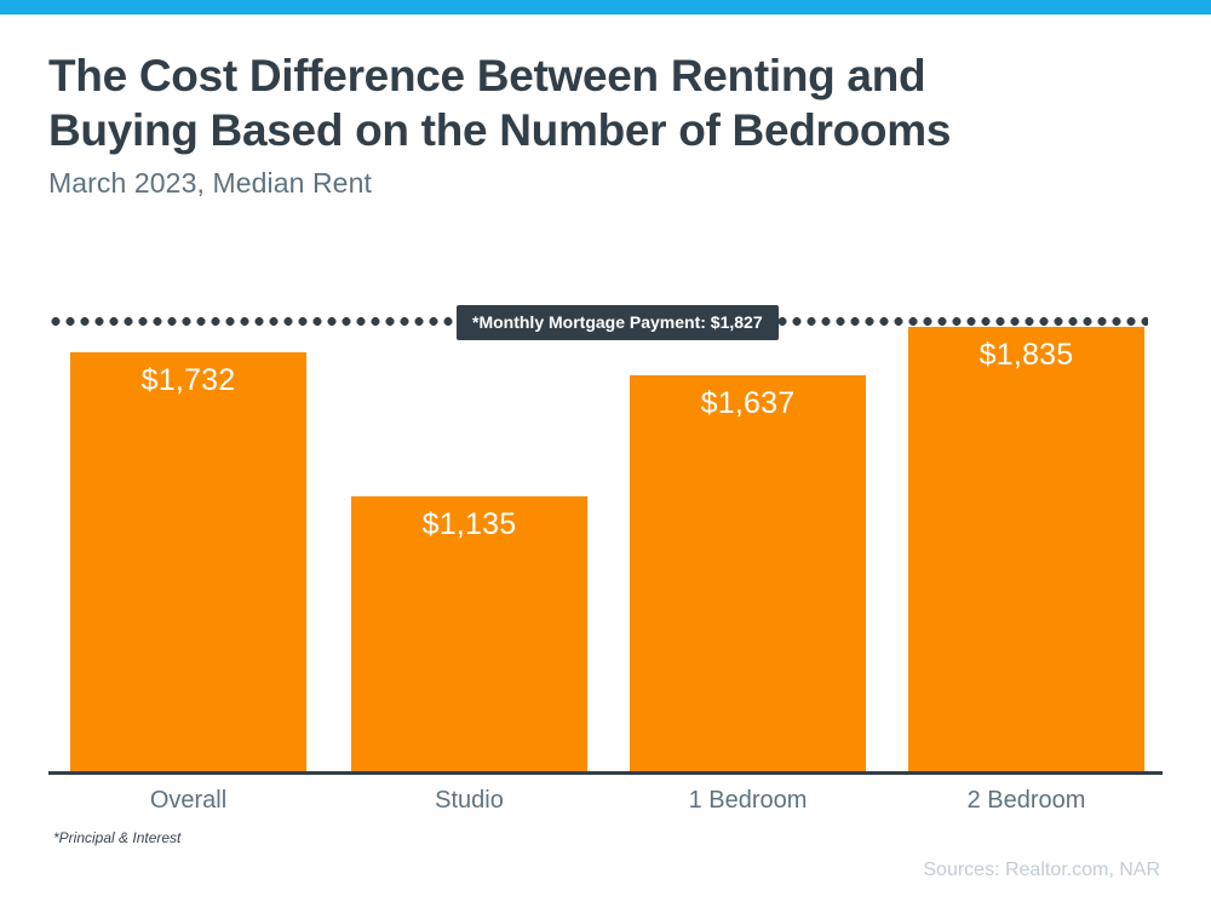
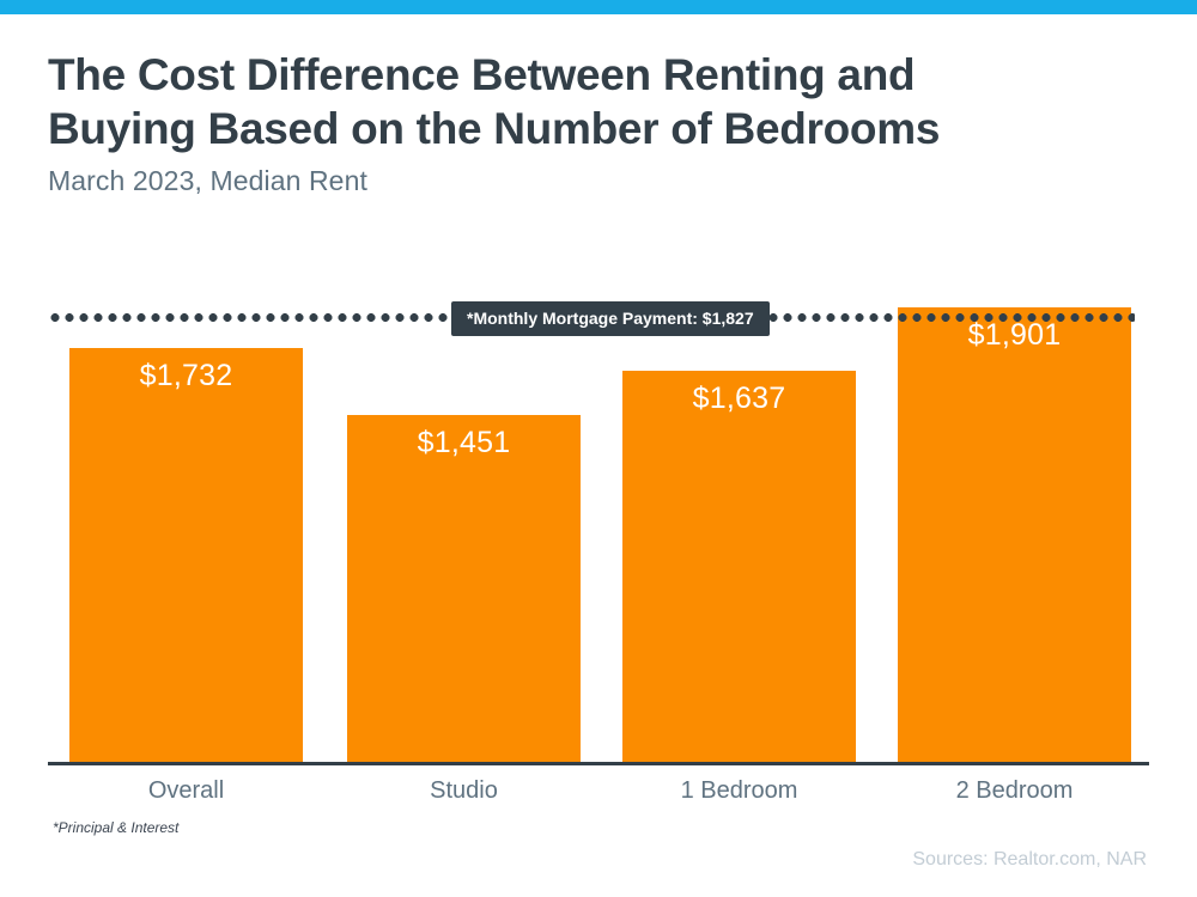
Studio: $1,135 -> $1,451
2 Bedroom: $1,835 -> $1,901
